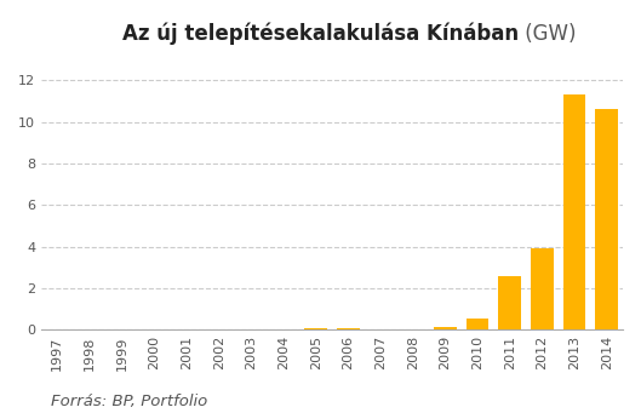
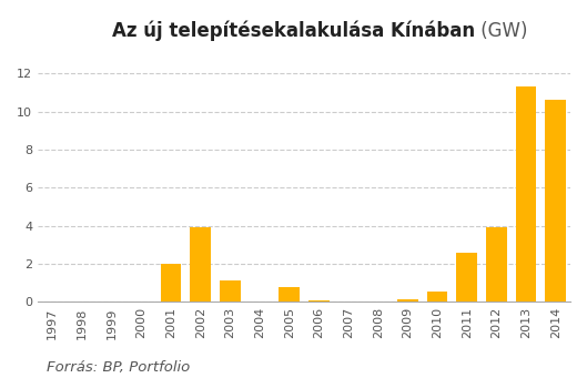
2001: 0.0 -> 2.0
2002: 0.0 -> 3.9
2003: 0.0 -> 1.1
2005: 0.1 -> 0.8
